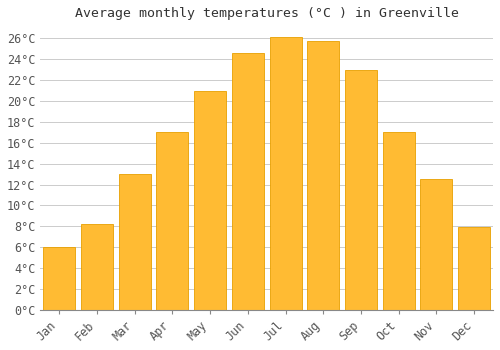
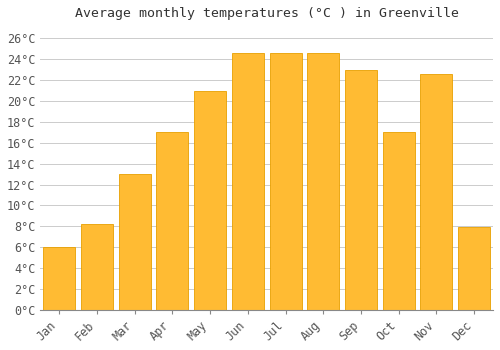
Jul: 26.1°C -> 24.6°C
Aug: 25.8°C -> 24.6°C
Nov: 12.5°C -> 22.6°C
